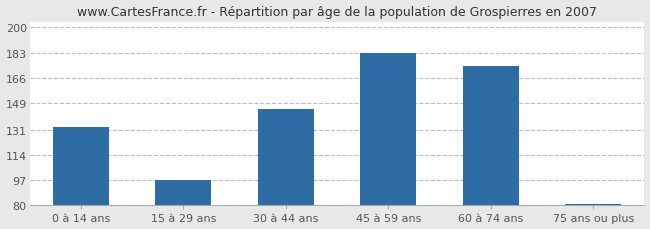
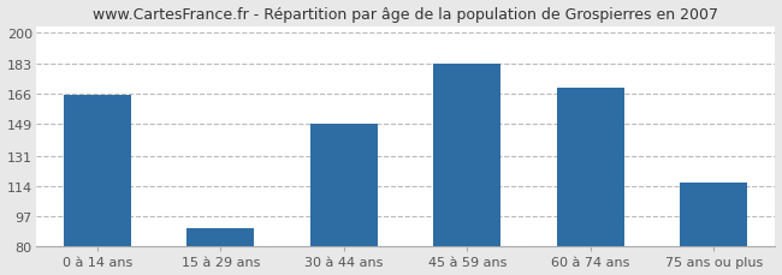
0 à 14 ans: 133 -> 165
15 à 29 ans: 97 -> 90
30 à 44 ans: 145 -> 149
60 à 74 ans: 174 -> 169
75 ans ou plus: 81 -> 116
